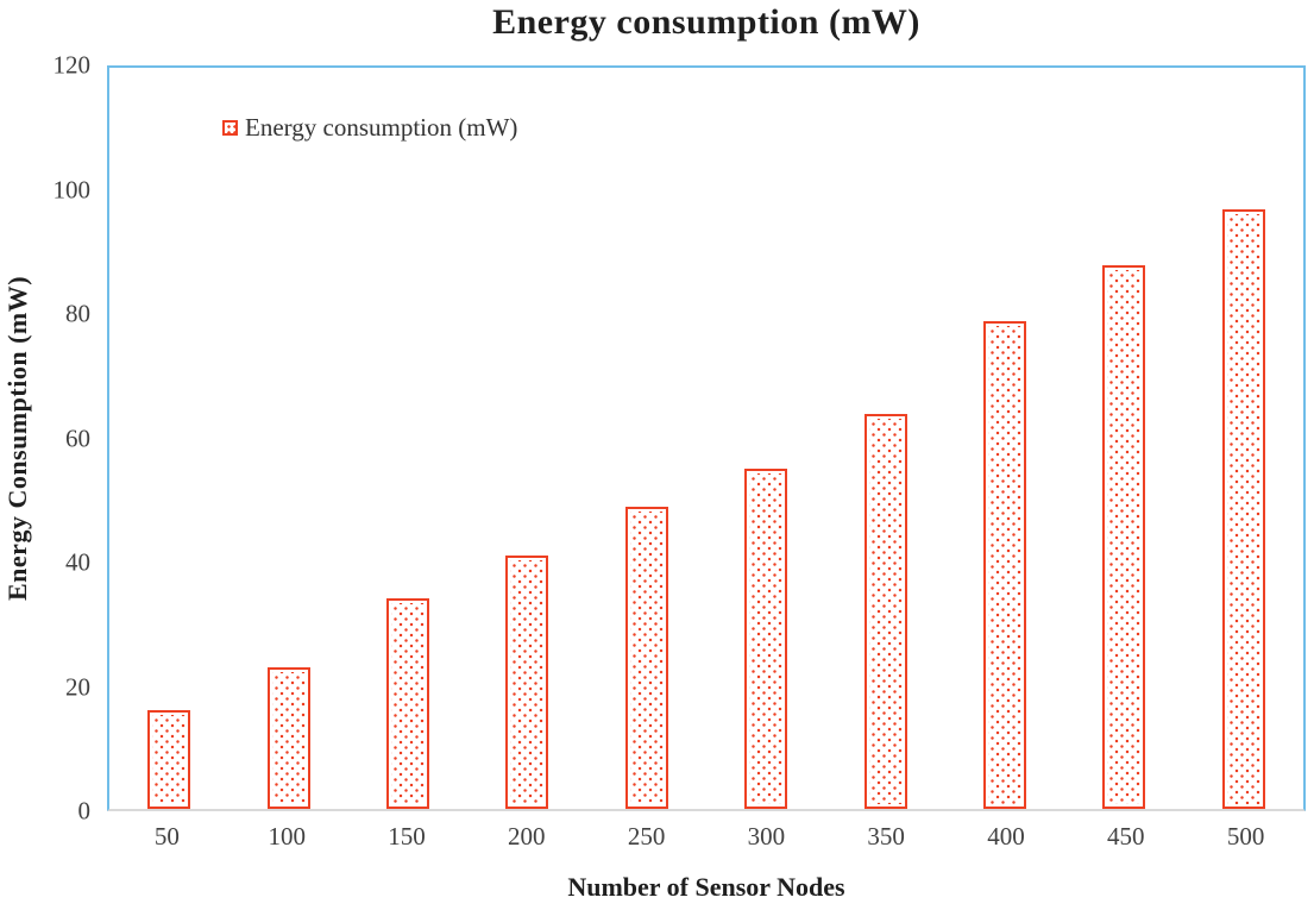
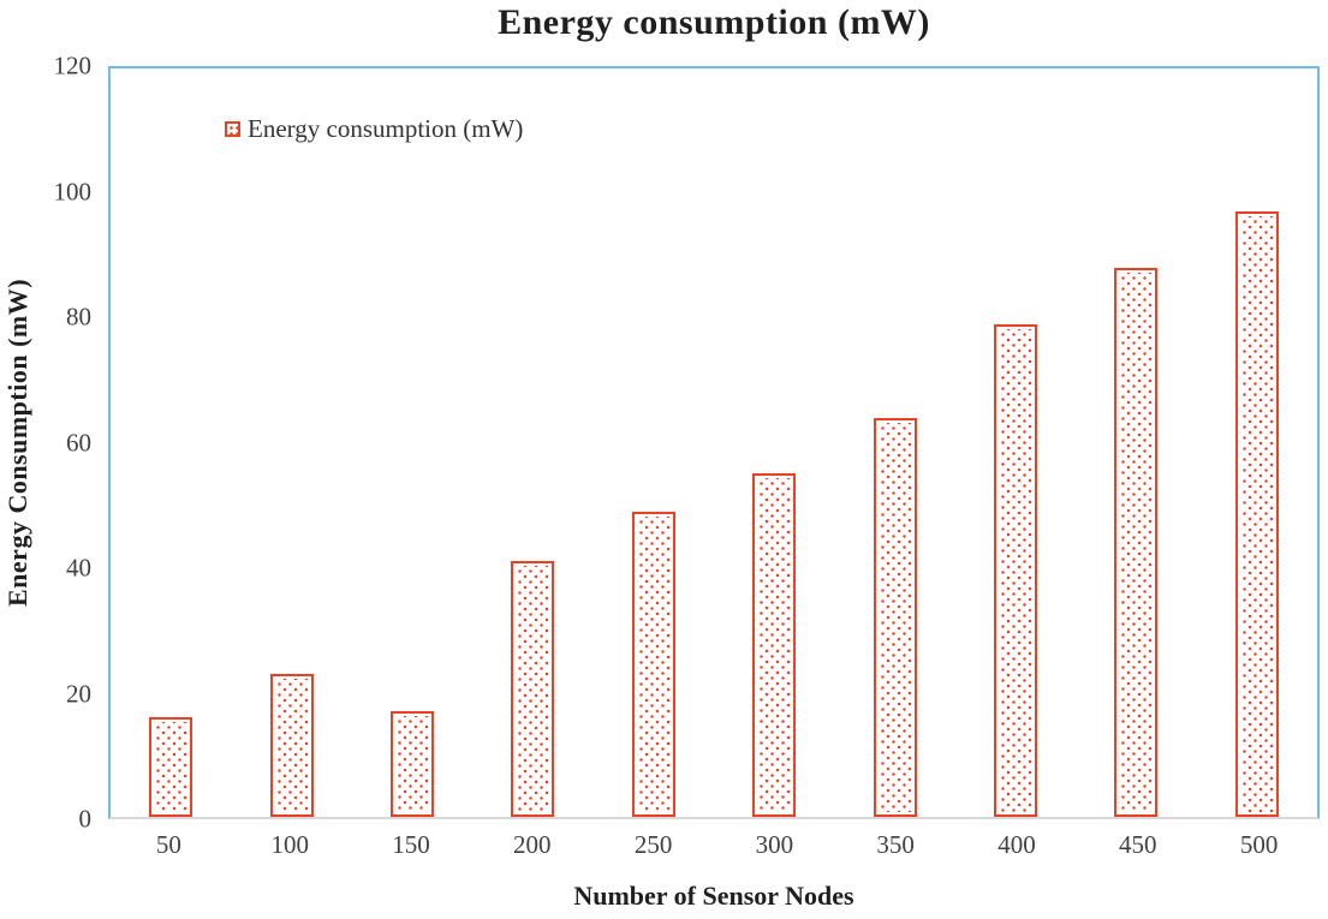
150: 34 -> 17
